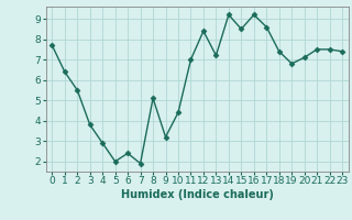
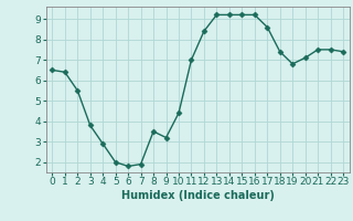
0: 7.7 -> 6.5
6: 2.4 -> 1.8
8: 5.1 -> 3.5
13: 7.2 -> 9.2
15: 8.5 -> 9.2
